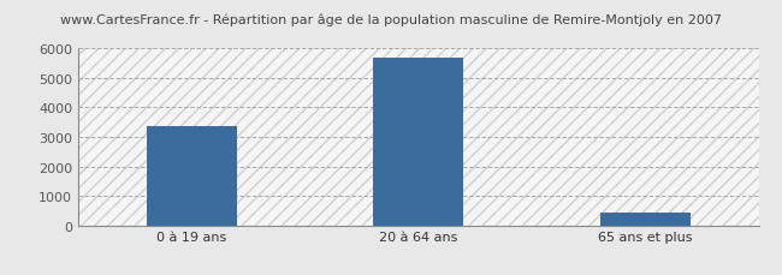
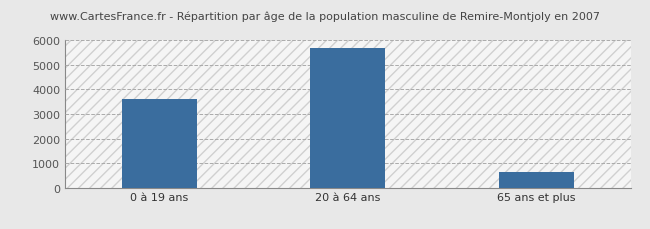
0 à 19 ans: 3370 -> 3600
65 ans et plus: 430 -> 650
